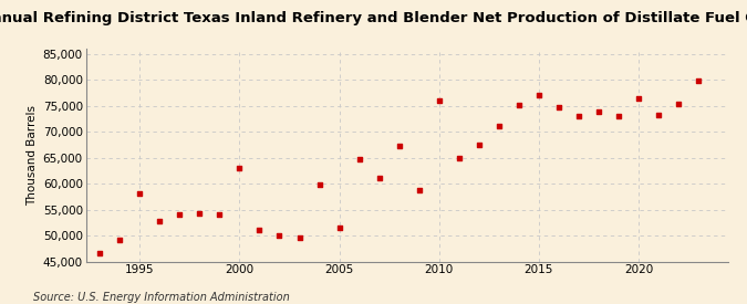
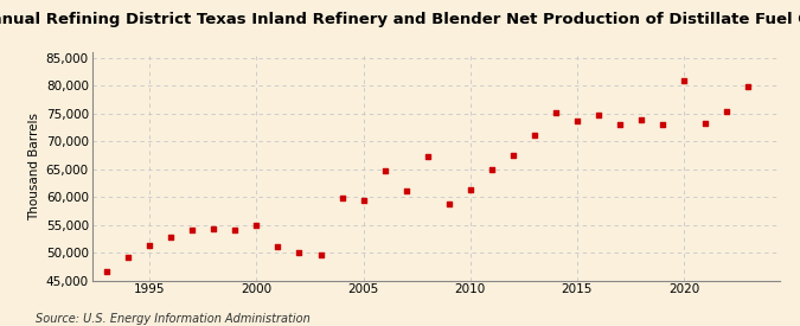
1995: 58,000 -> 51,200
2000: 63,000 -> 55,000
2005: 51,500 -> 59,400
2010: 76,000 -> 61,400
2015: 77,000 -> 73,700
2020: 76,500 -> 80,900
